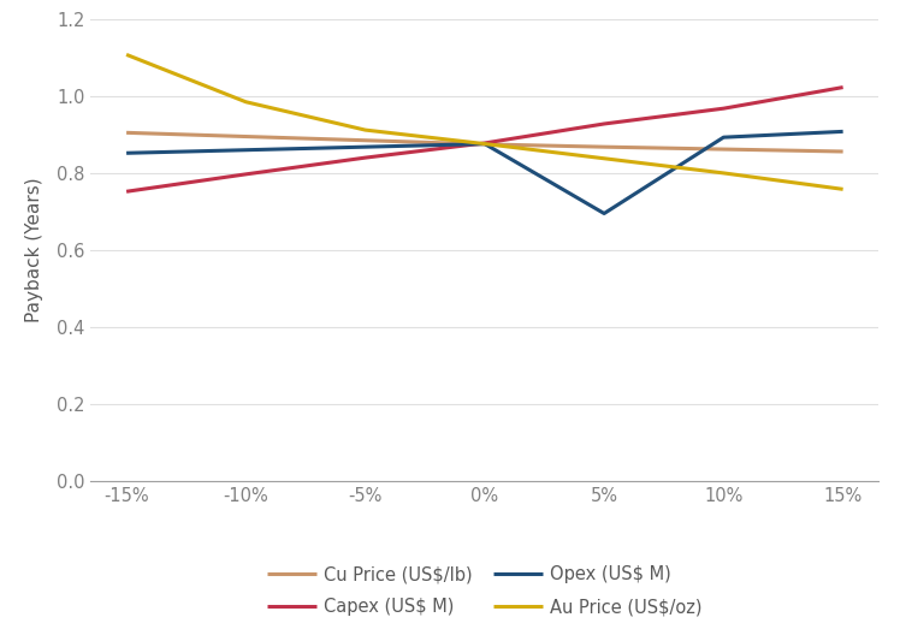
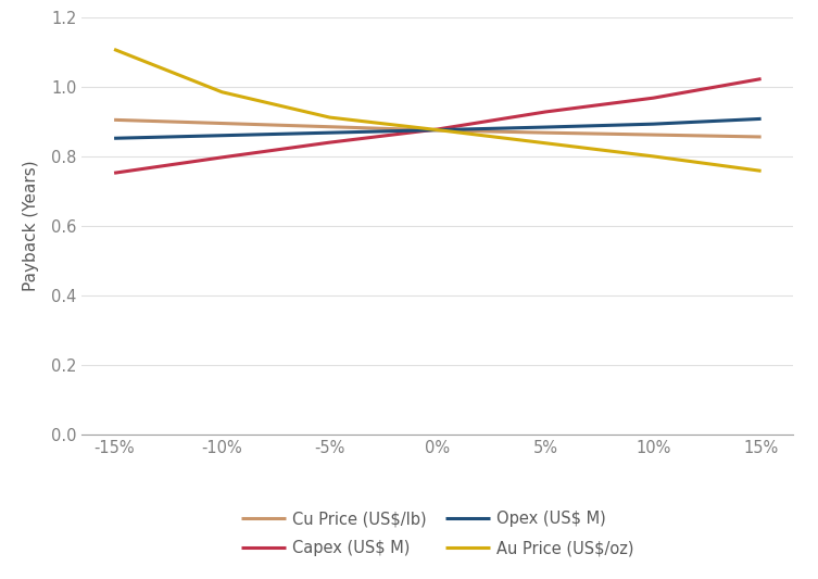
Opex (US$ M)/5%: 0.695 -> 0.884
